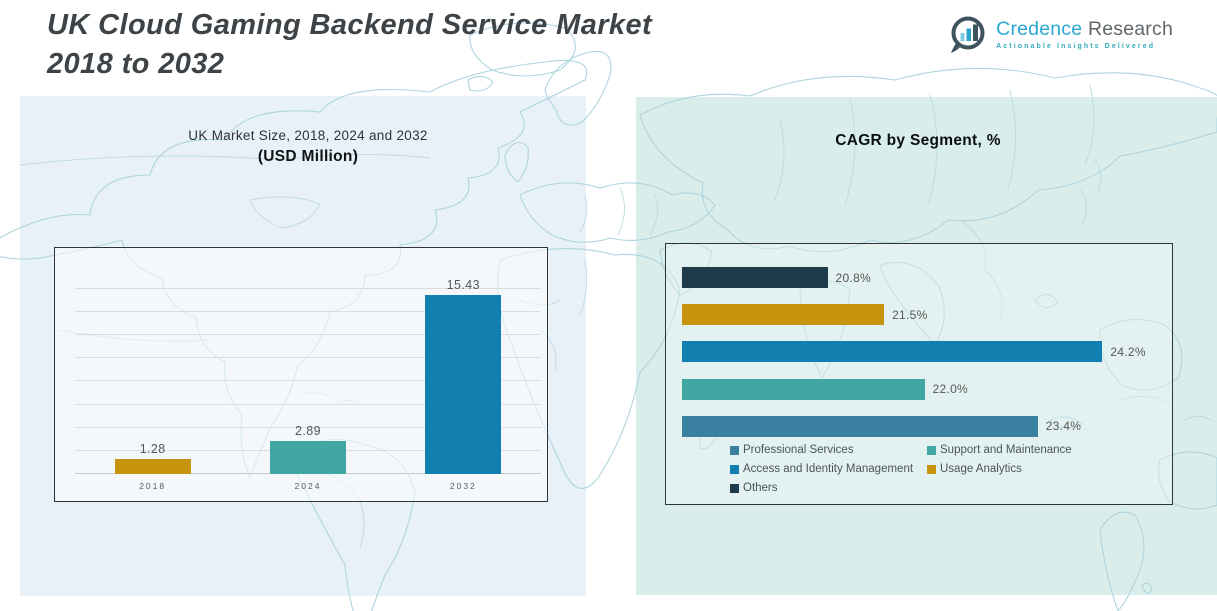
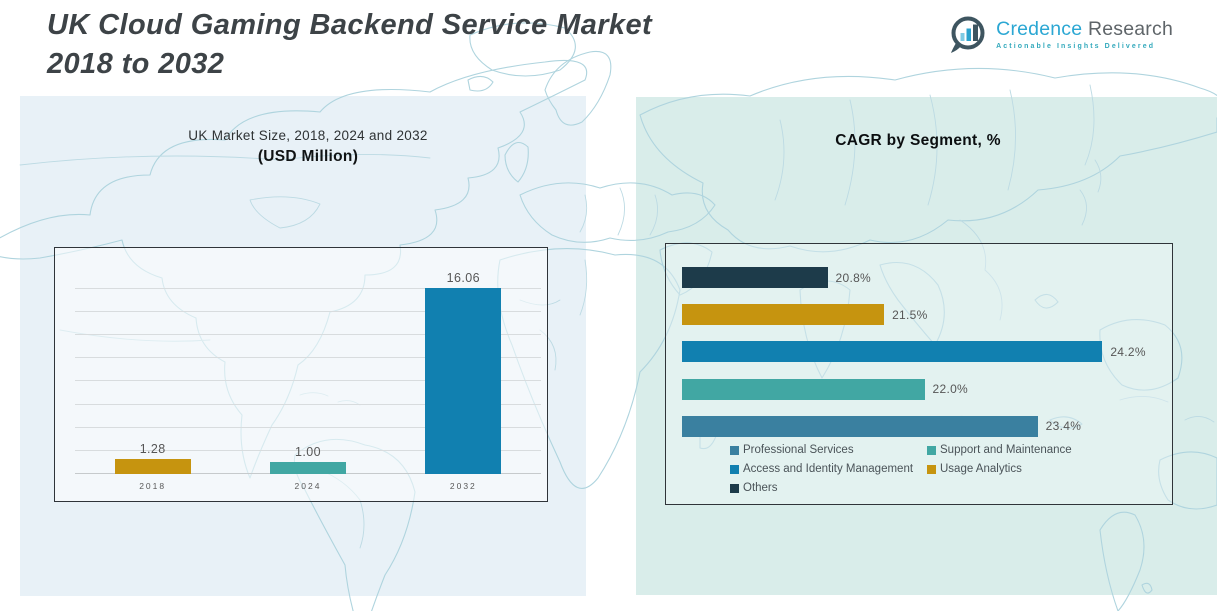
UK Market Size, 2018, 2024 and 2032/2024: 2.89 -> 1.00
UK Market Size, 2018, 2024 and 2032/2032: 15.43 -> 16.06
